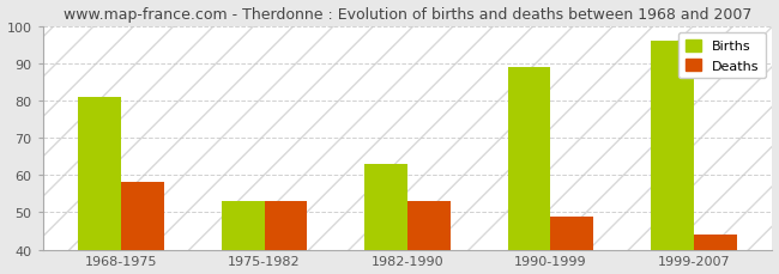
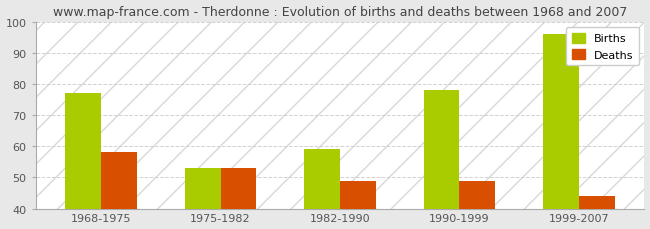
Births/1968-1975: 81 -> 77
Births/1982-1990: 63 -> 59
Deaths/1982-1990: 53 -> 49
Births/1990-1999: 89 -> 78
